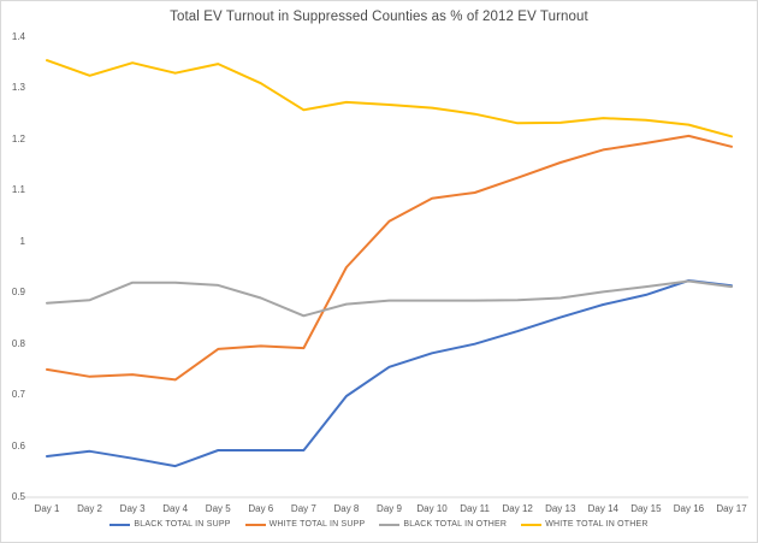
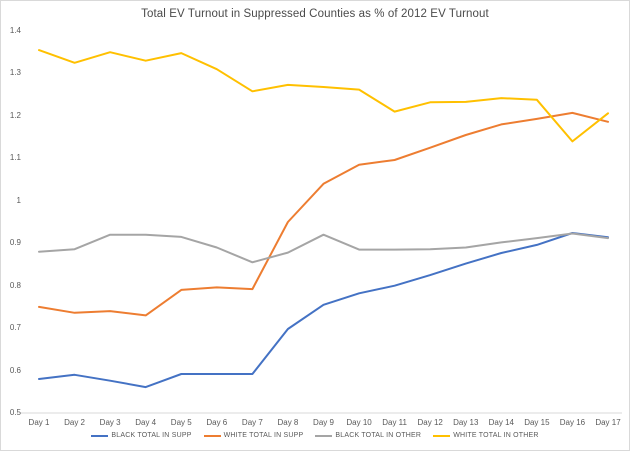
BLACK TOTAL IN OTHER/Day 9: 0.89 -> 0.92
WHITE TOTAL IN OTHER/Day 11: 1.25 -> 1.21
WHITE TOTAL IN OTHER/Day 16: 1.23 -> 1.14
